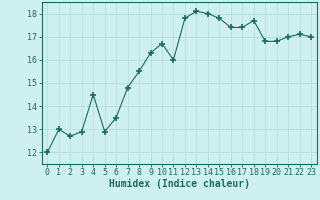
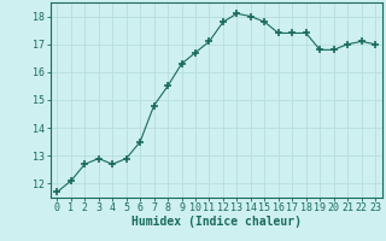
0: 12.0 -> 11.7
1: 13.0 -> 12.1
4: 14.5 -> 12.7
11: 16.0 -> 17.1
18: 17.7 -> 17.4
